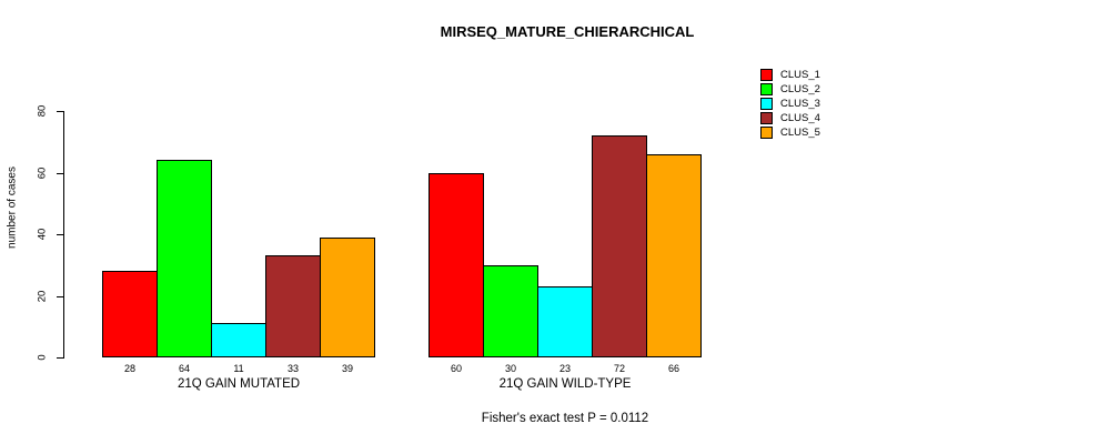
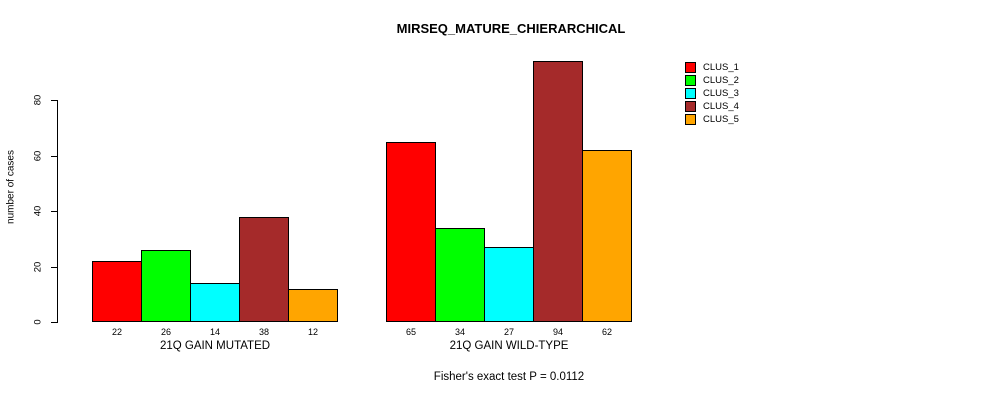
CLUS_1/21Q GAIN MUTATED: 28 -> 22
CLUS_2/21Q GAIN MUTATED: 64 -> 26
CLUS_3/21Q GAIN MUTATED: 11 -> 14
CLUS_4/21Q GAIN MUTATED: 33 -> 38
CLUS_5/21Q GAIN MUTATED: 39 -> 12
CLUS_1/21Q GAIN WILD-TYPE: 60 -> 65
CLUS_2/21Q GAIN WILD-TYPE: 30 -> 34
CLUS_3/21Q GAIN WILD-TYPE: 23 -> 27
CLUS_4/21Q GAIN WILD-TYPE: 72 -> 94
CLUS_5/21Q GAIN WILD-TYPE: 66 -> 62
